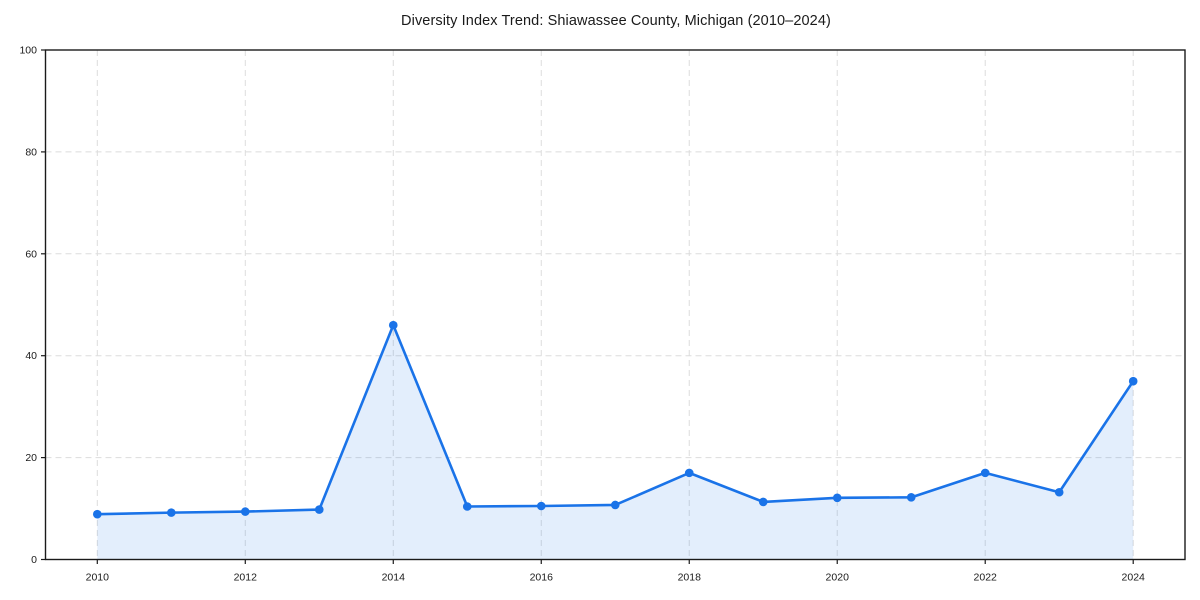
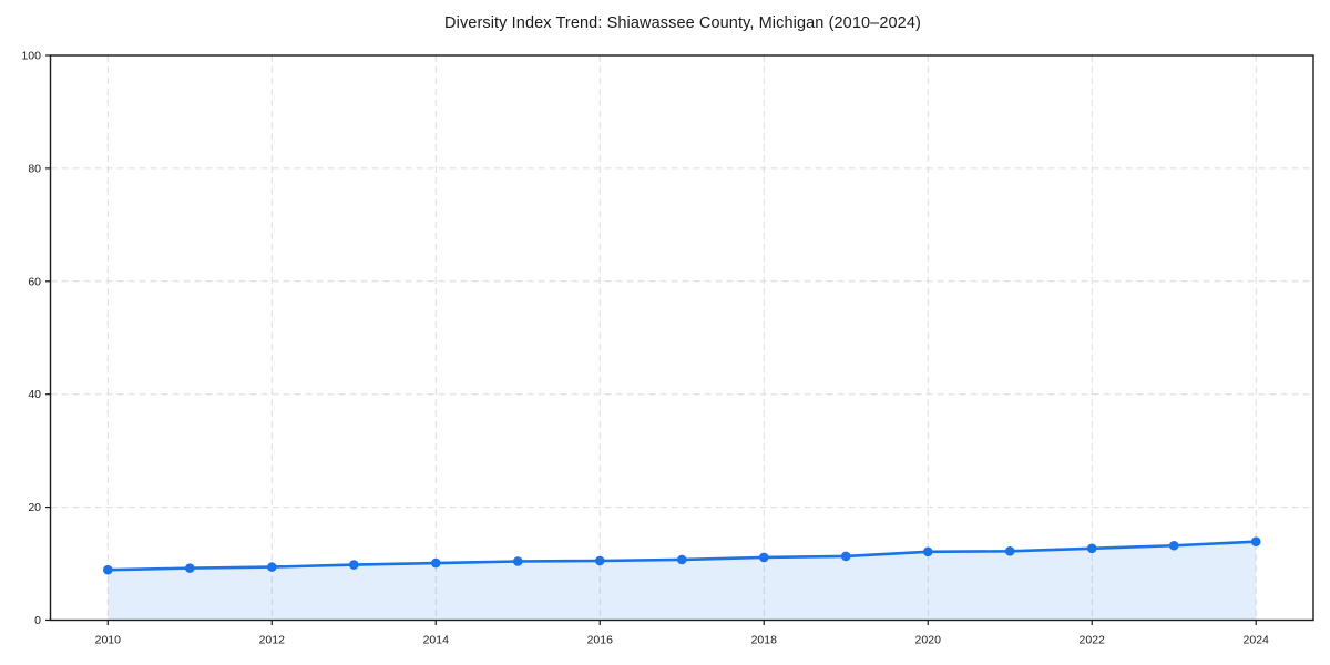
2014: 46 -> 10
2018: 17 -> 11
2022: 17 -> 13
2024: 35 -> 14
